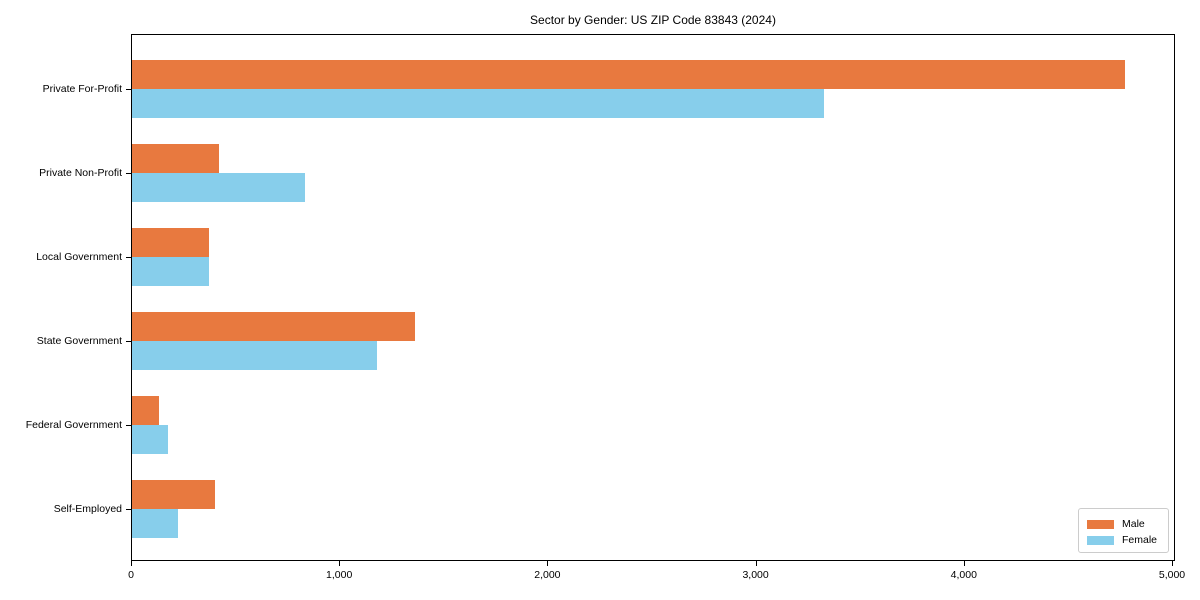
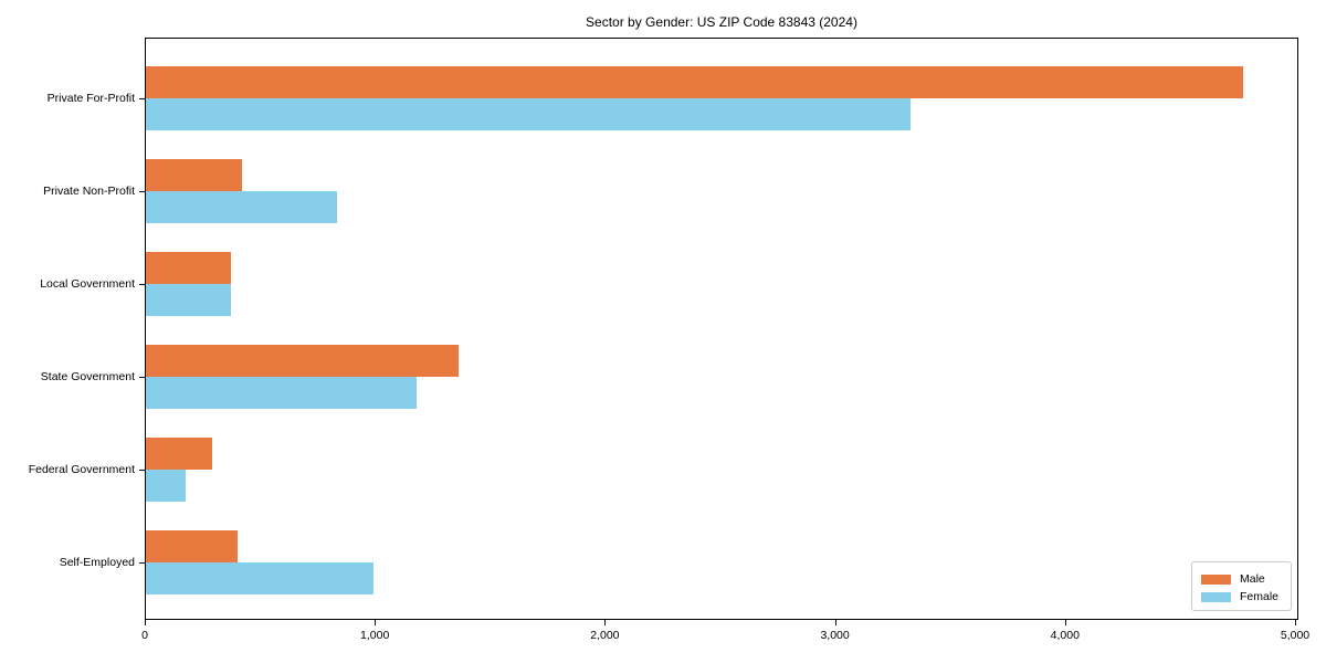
Male/Federal Government: 130 -> 290
Female/Self-Employed: 220 -> 990
